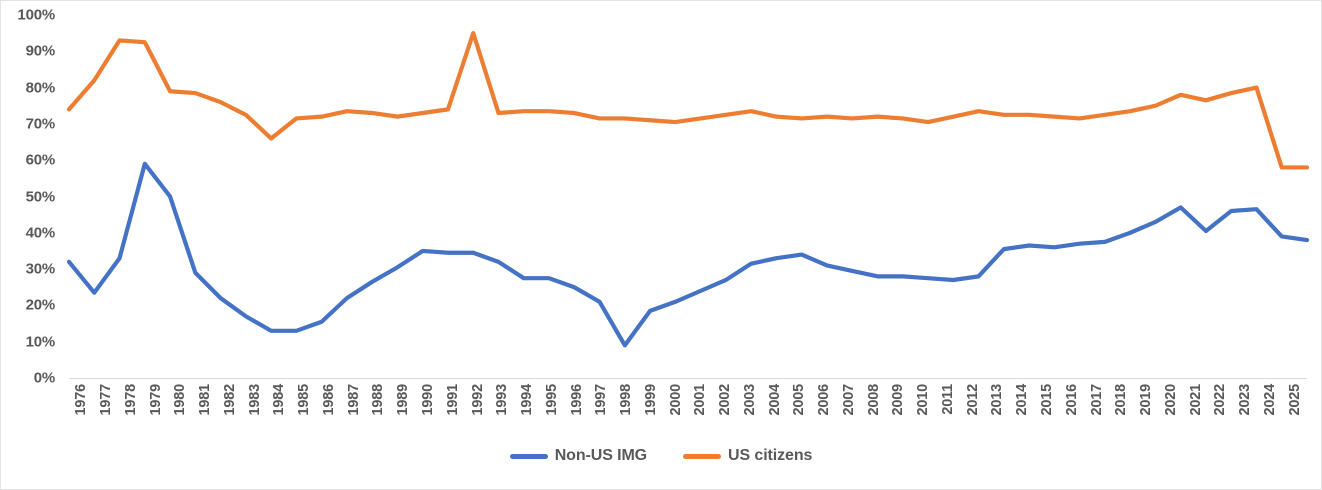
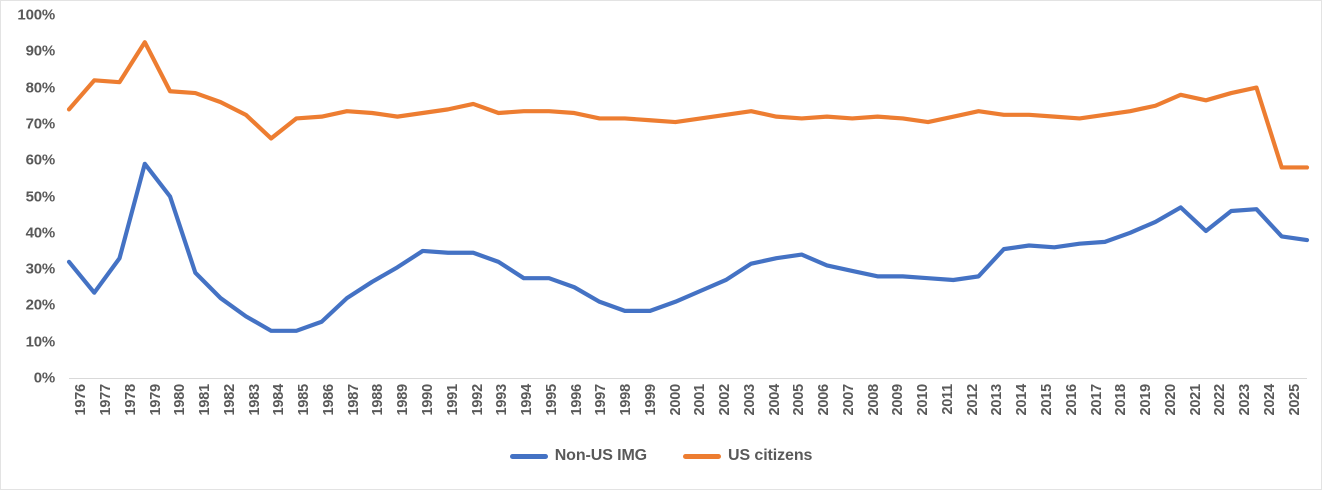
US citizens/1978: 93% -> 82%
US citizens/1992: 95% -> 76%
Non-US IMG/1998: 9% -> 18%
